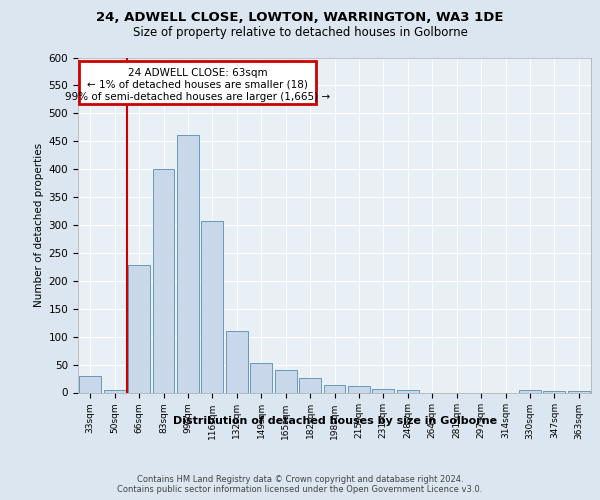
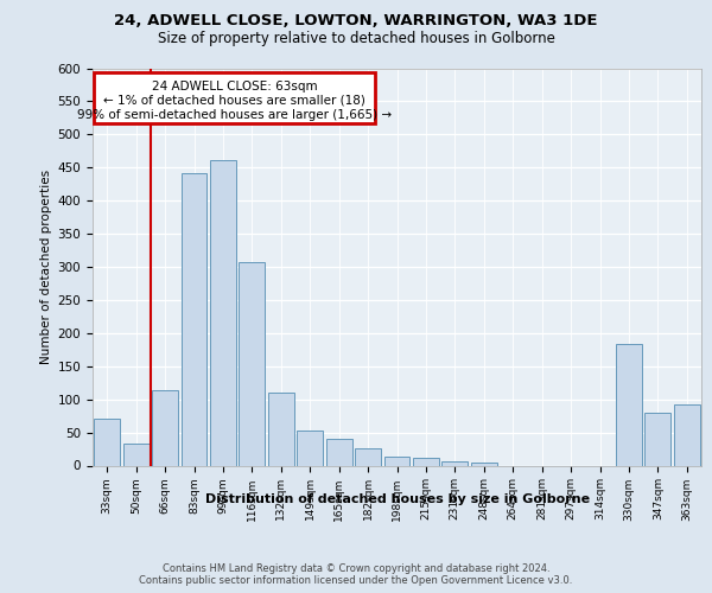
33sqm: 30 -> 70
50sqm: 5 -> 34
66sqm: 228 -> 114
83sqm: 400 -> 442
330sqm: 5 -> 184
347sqm: 2 -> 80
363sqm: 3 -> 92
